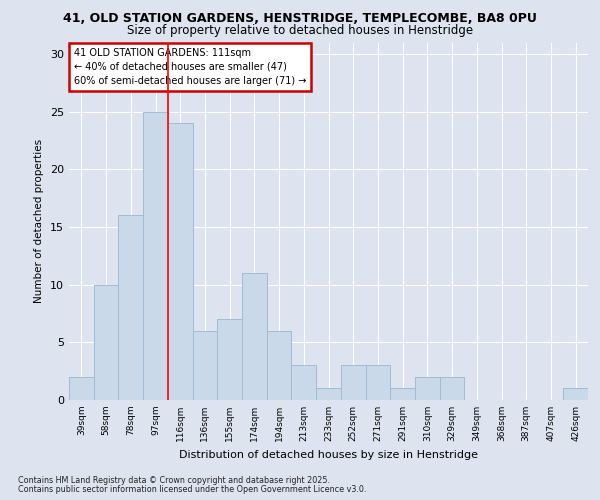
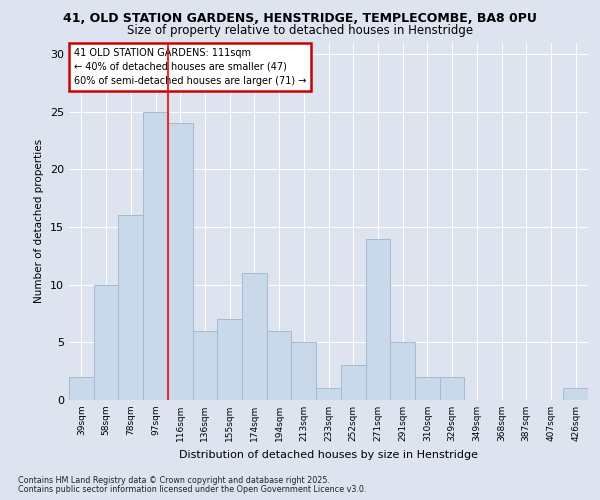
213sqm: 3 -> 5
271sqm: 3 -> 14
291sqm: 1 -> 5
